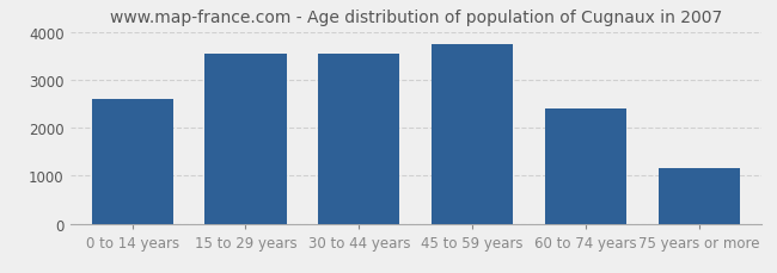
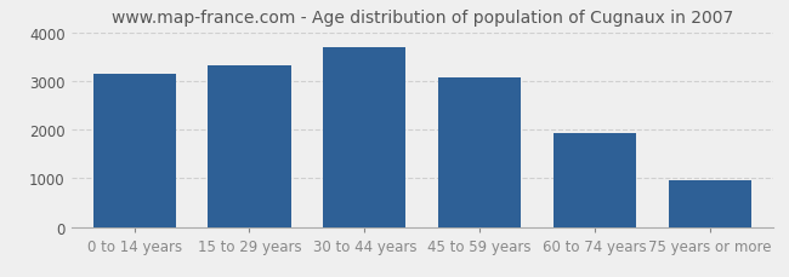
0 to 14 years: 2600 -> 3140
15 to 29 years: 3550 -> 3320
30 to 44 years: 3550 -> 3700
45 to 59 years: 3750 -> 3080
60 to 74 years: 2400 -> 1920
75 years or more: 1150 -> 960
